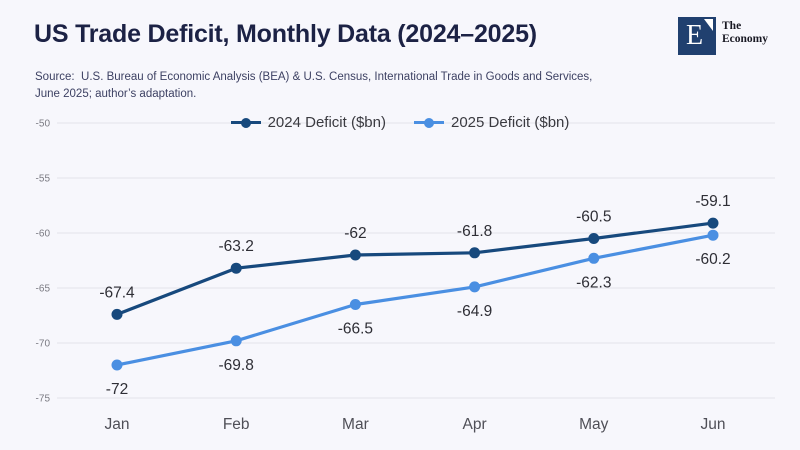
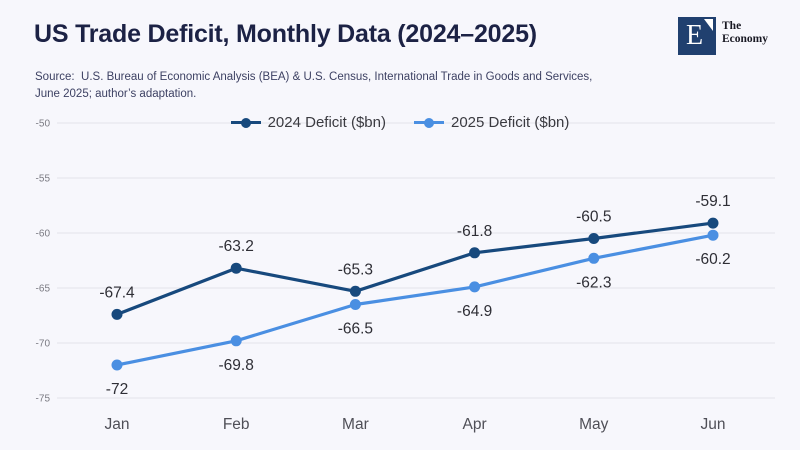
2024 Deficit ($bn)/Mar: -62 -> -65.3
